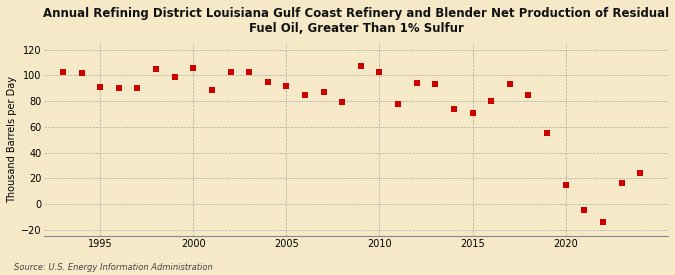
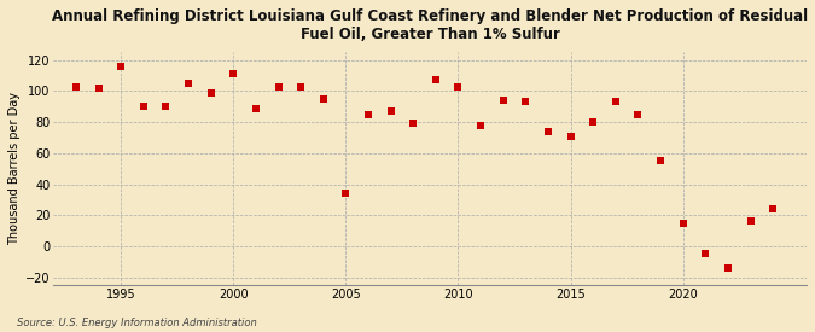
1995: 91 -> 116
2000: 106 -> 111
2005: 92 -> 34
